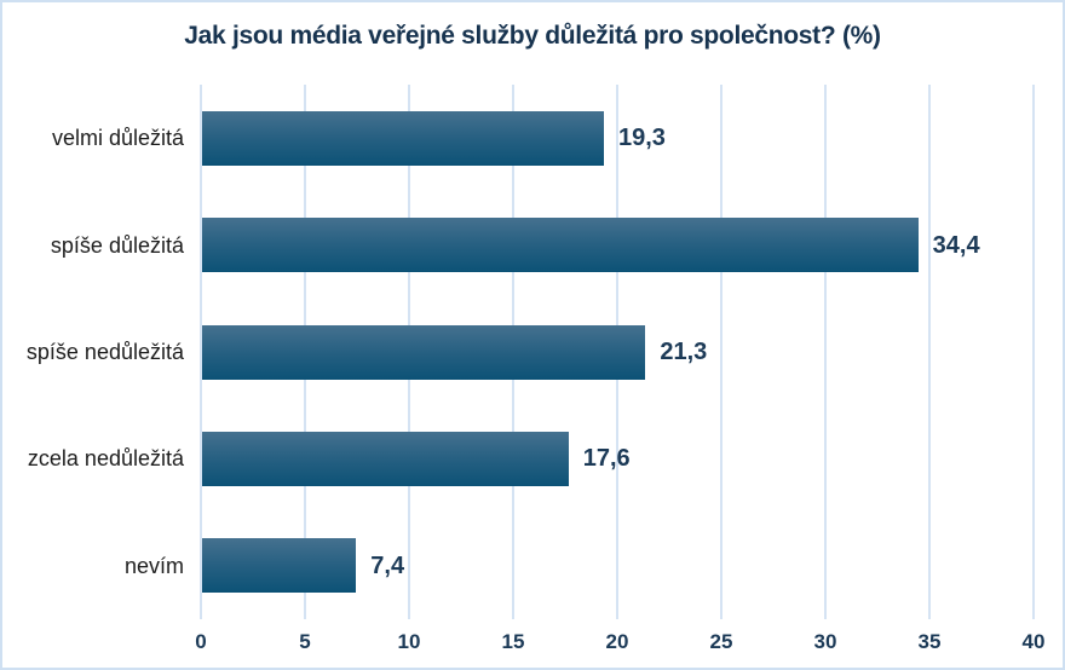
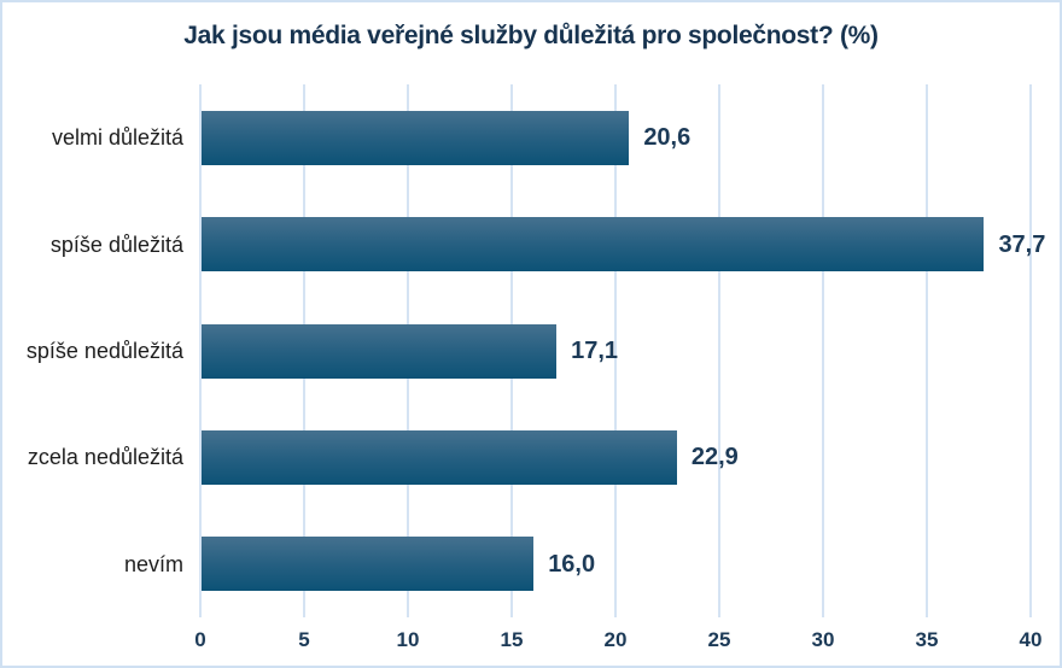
velmi důležitá: 19,3 -> 20,6
spíše důležitá: 34,4 -> 37,7
spíše nedůležitá: 21,3 -> 17,1
zcela nedůležitá: 17,6 -> 22,9
nevím: 7,4 -> 16,0
